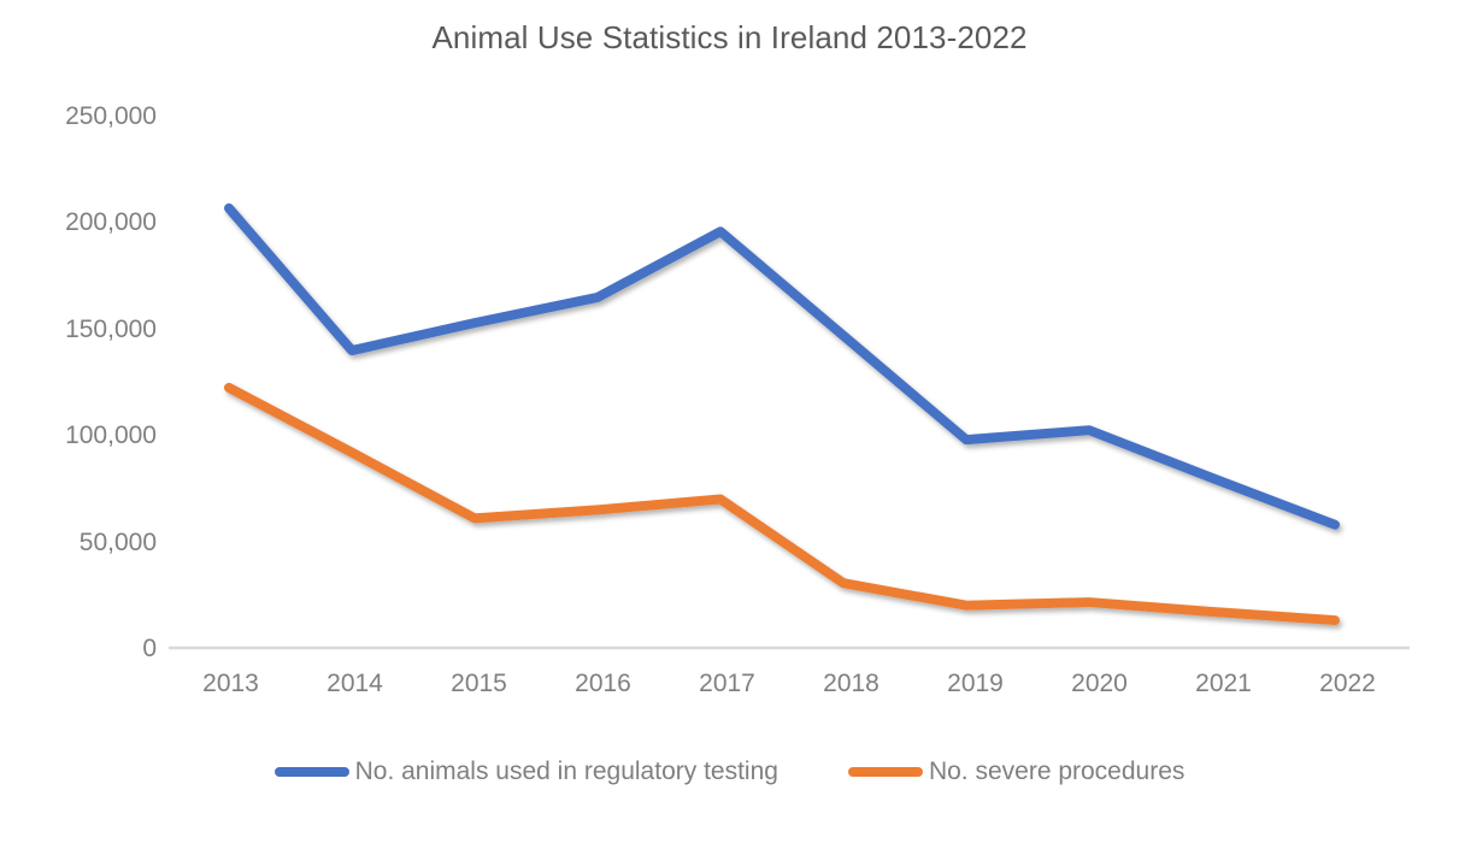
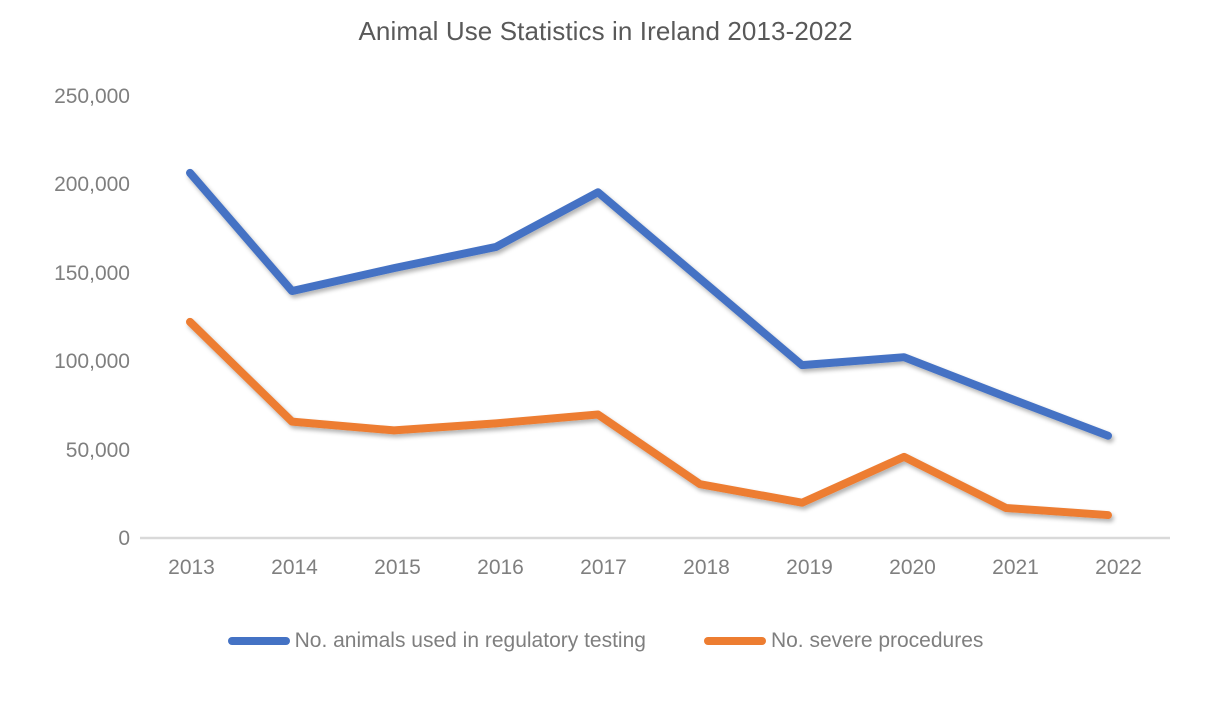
No. severe procedures/2014: 92000 -> 66000
No. severe procedures/2020: 22000 -> 46000
